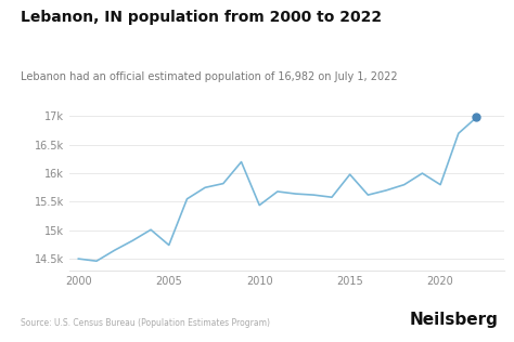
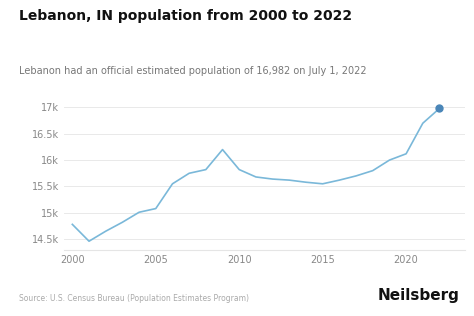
2000: 14.50k -> 14.78k
2005: 14.74k -> 15.08k
2010: 15.44k -> 15.82k
2015: 15.98k -> 15.55k
2020: 15.80k -> 16.12k
